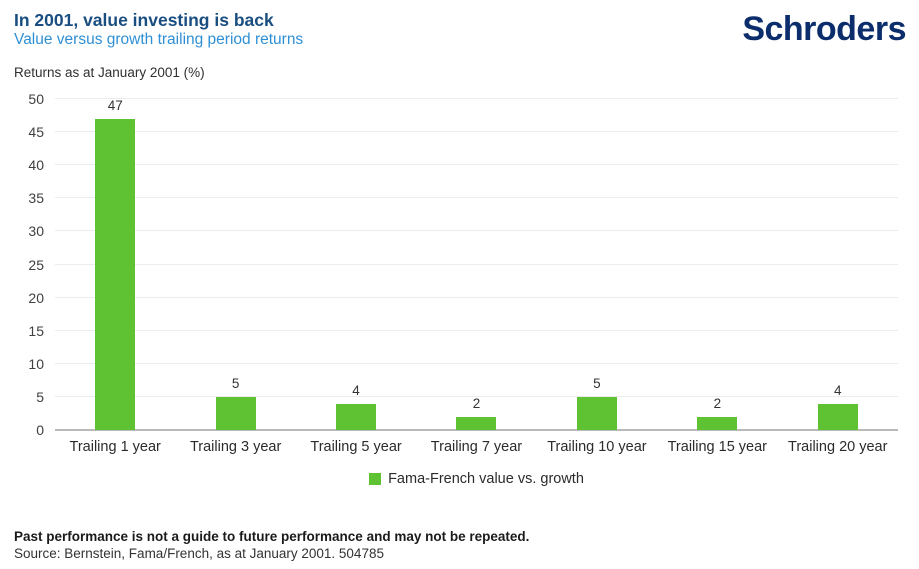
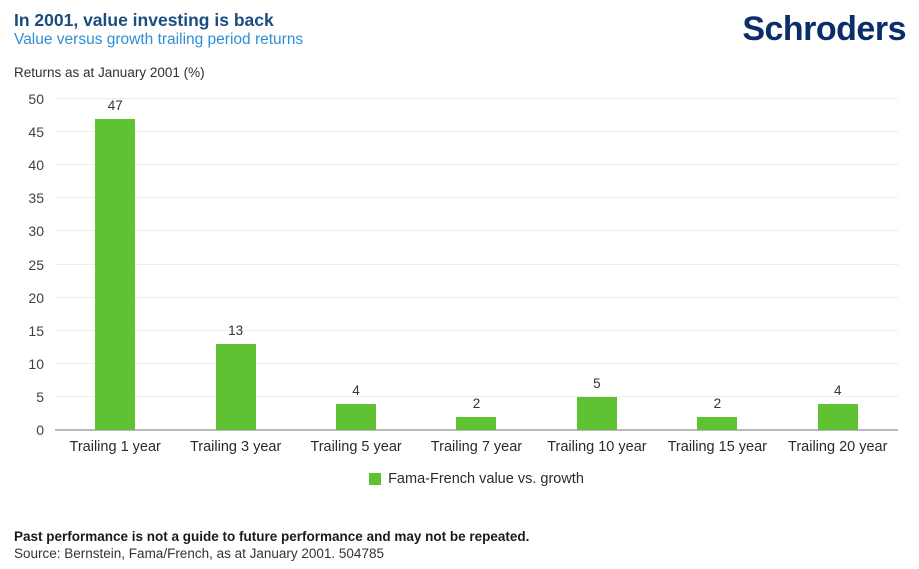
Trailing 3 year: 5 -> 13
